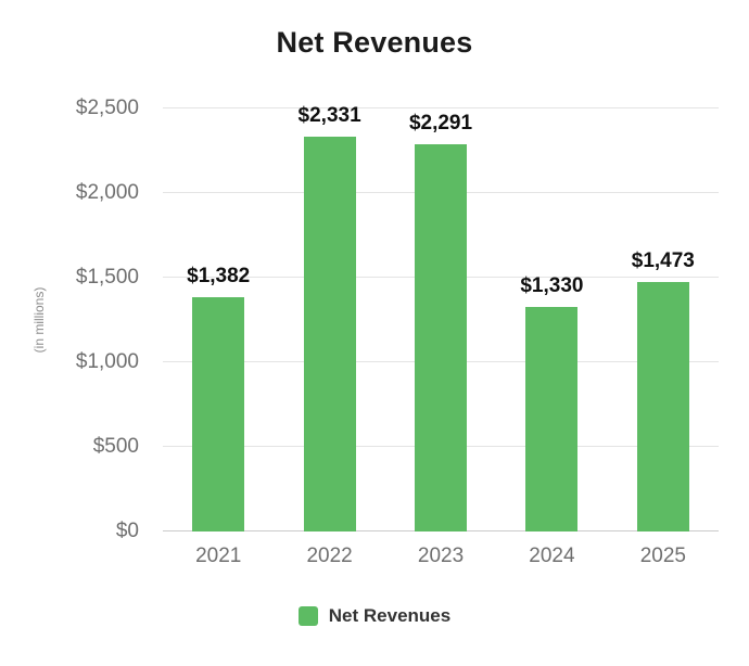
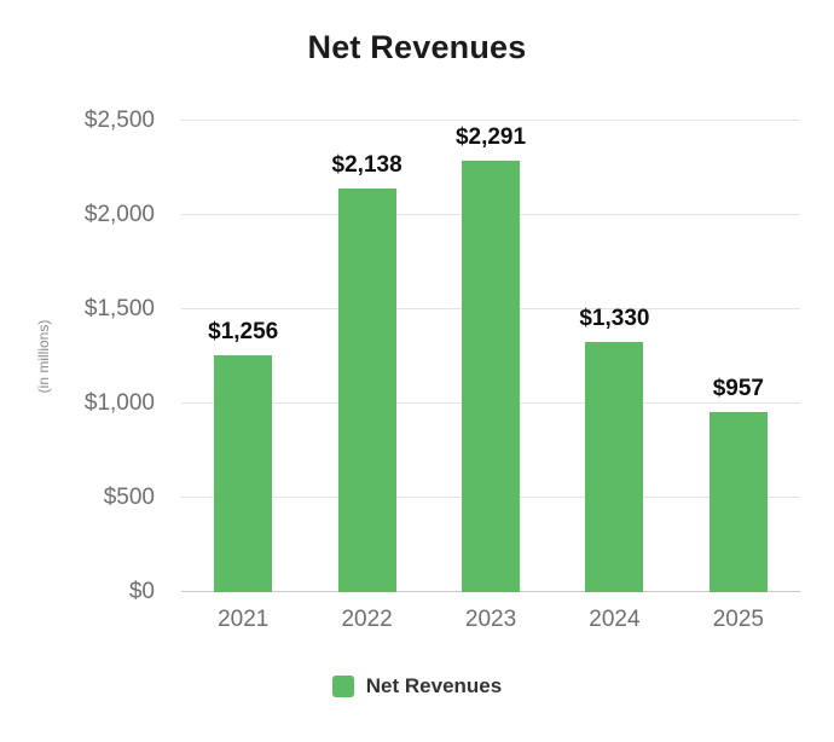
2021: $1,382 -> $1,256
2022: $2,331 -> $2,138
2025: $1,473 -> $957
